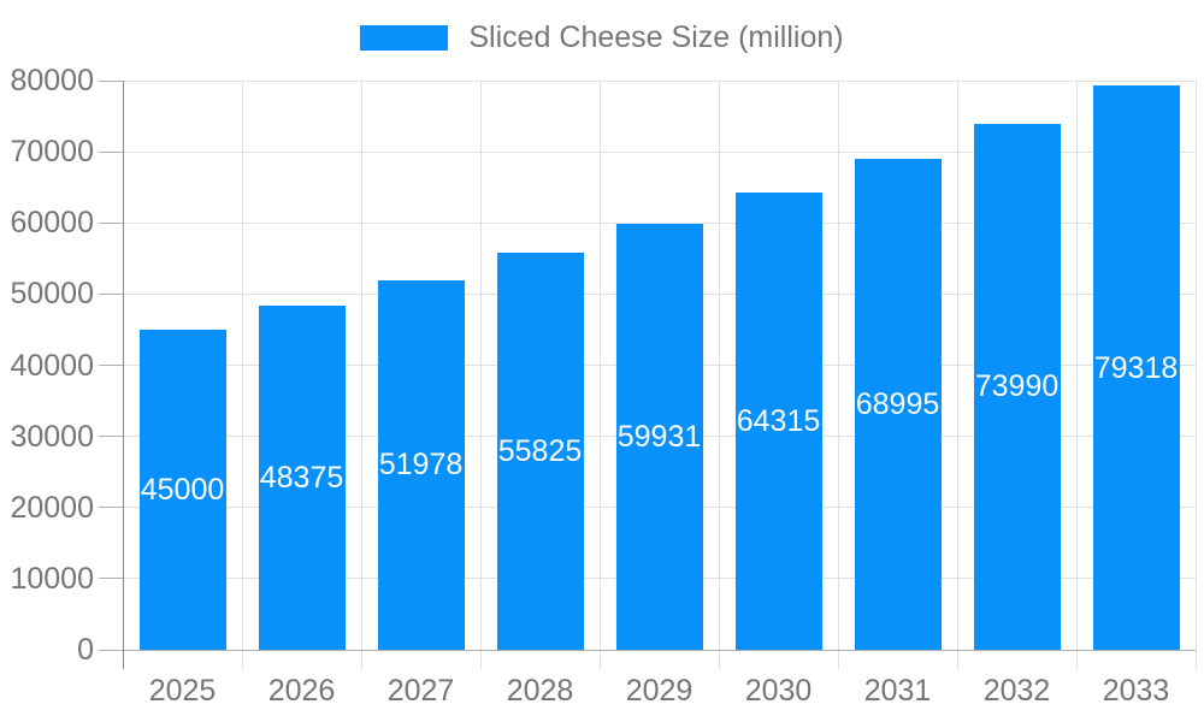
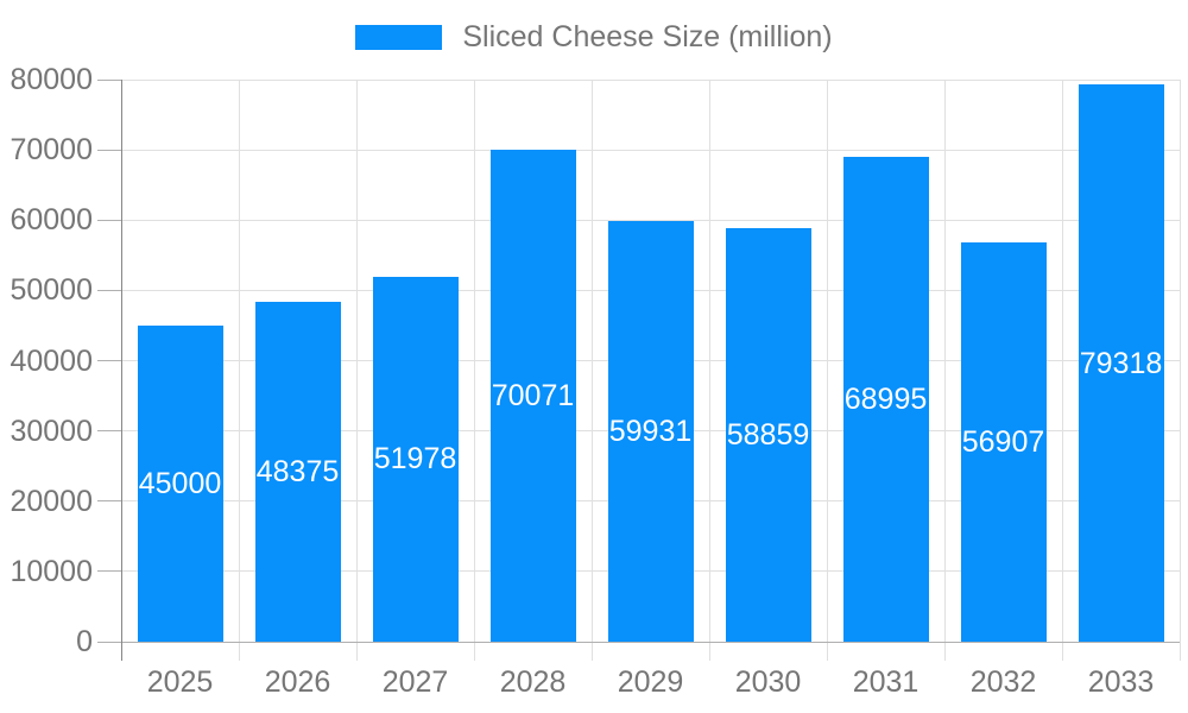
2028: 55825 -> 70071
2030: 64315 -> 58859
2032: 73990 -> 56907
